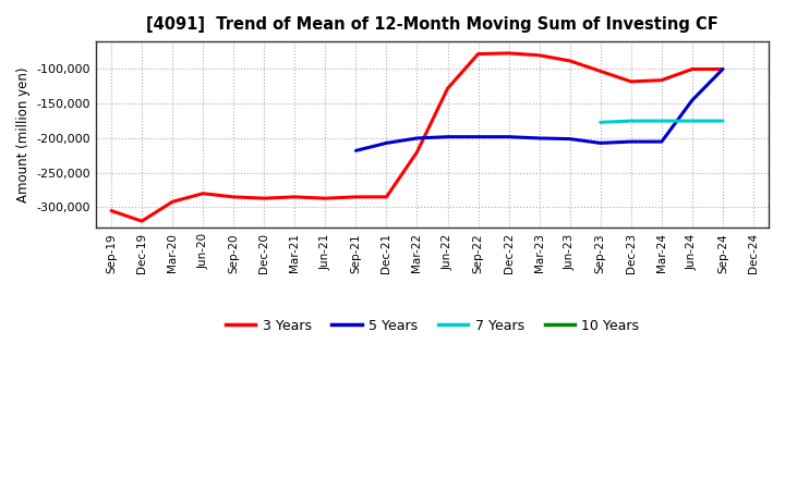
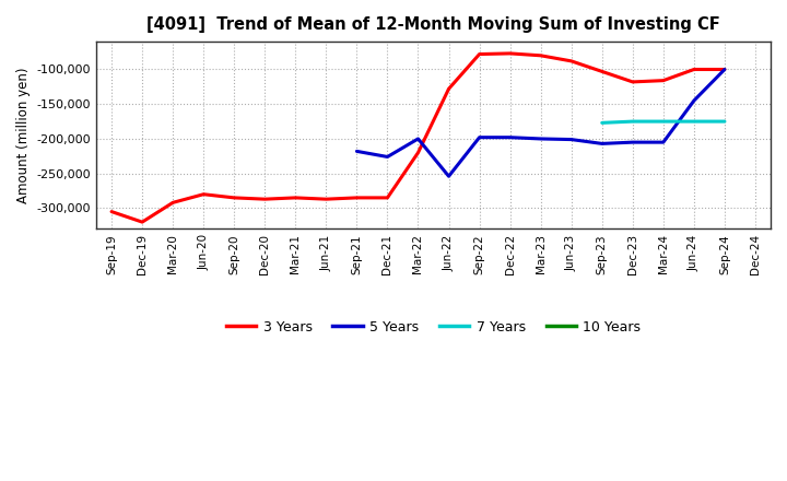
5 Years/Dec-21: -207,000 -> -226,000
5 Years/Jun-22: -198,000 -> -254,000
